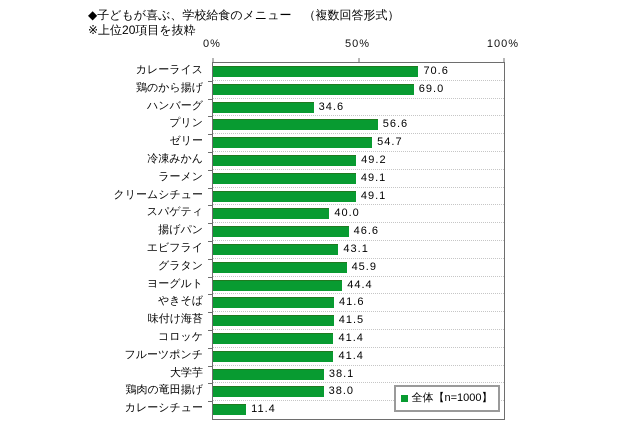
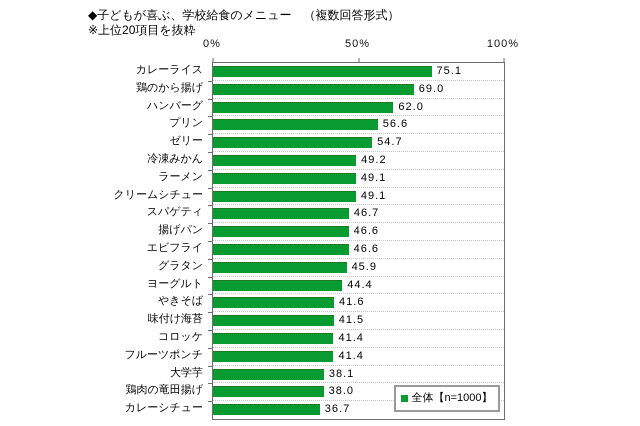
カレーライス: 70.6 -> 75.1
ハンバーグ: 34.6 -> 62.0
スパゲティ: 40.0 -> 46.7
エビフライ: 43.1 -> 46.6
カレーシチュー: 11.4 -> 36.7
